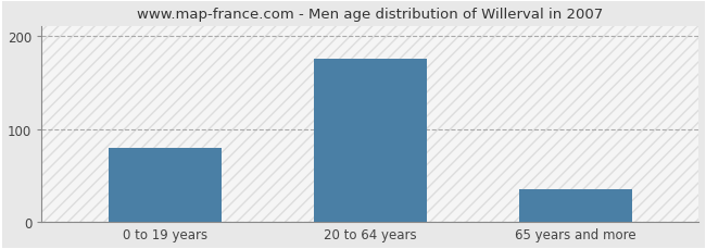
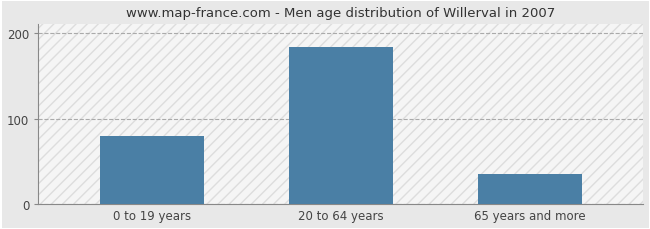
20 to 64 years: 175 -> 184
